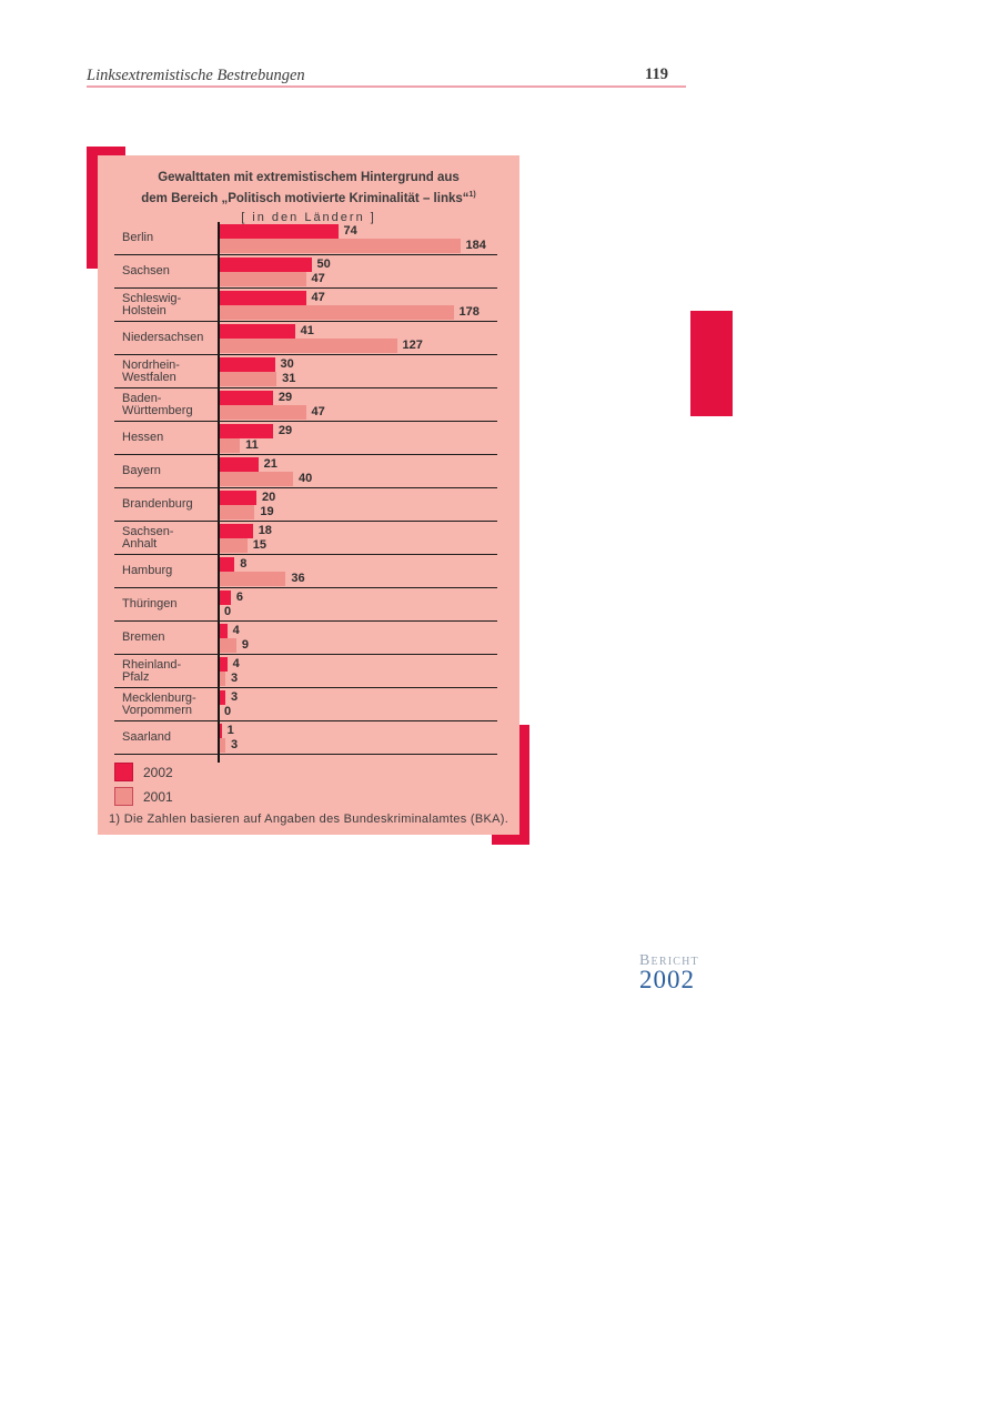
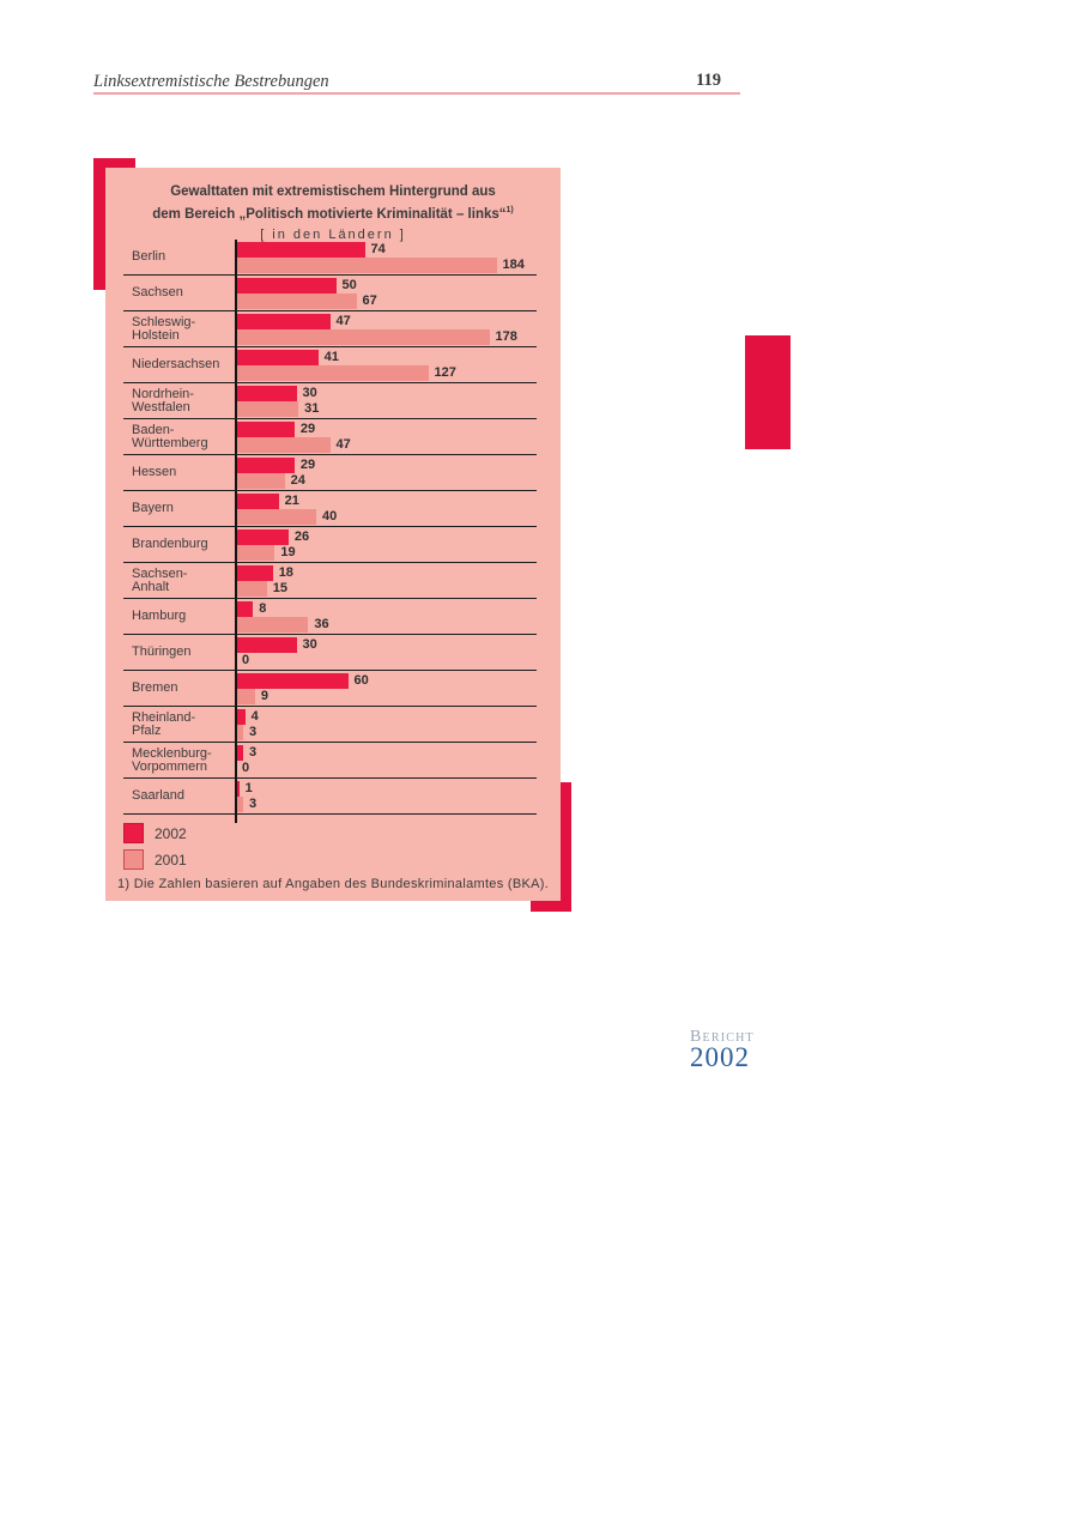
2001/Sachsen: 47 -> 67
2001/Hessen: 11 -> 24
2002/Brandenburg: 20 -> 26
2002/Thüringen: 6 -> 30
2002/Bremen: 4 -> 60
